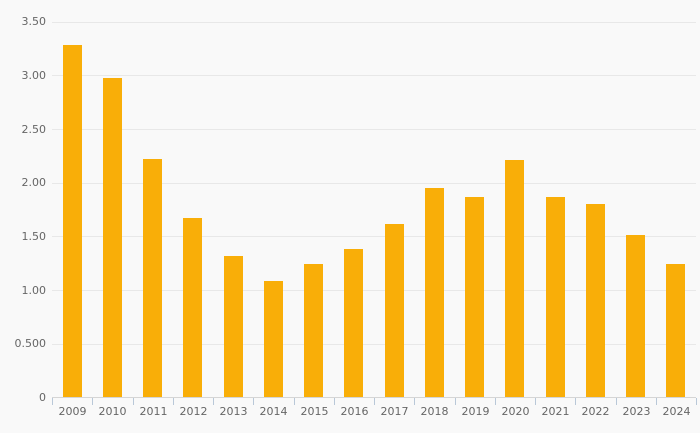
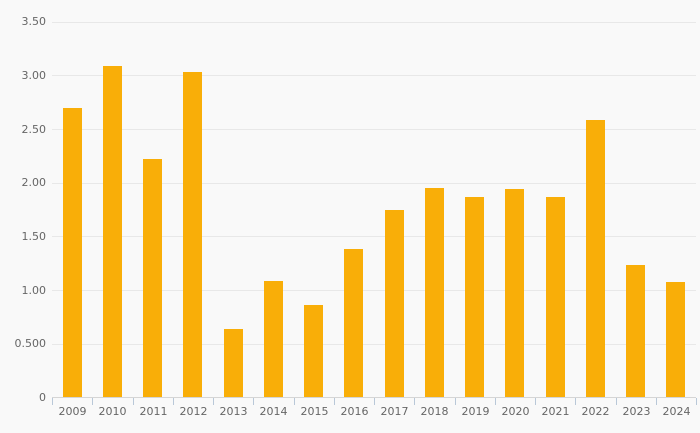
2009: 3.28 -> 2.69
2010: 2.97 -> 3.08
2012: 1.67 -> 3.03
2013: 1.31 -> 0.63
2015: 1.24 -> 0.86
2017: 1.61 -> 1.74
2020: 2.21 -> 1.94
2022: 1.80 -> 2.58
2023: 1.51 -> 1.23
2024: 1.24 -> 1.07
